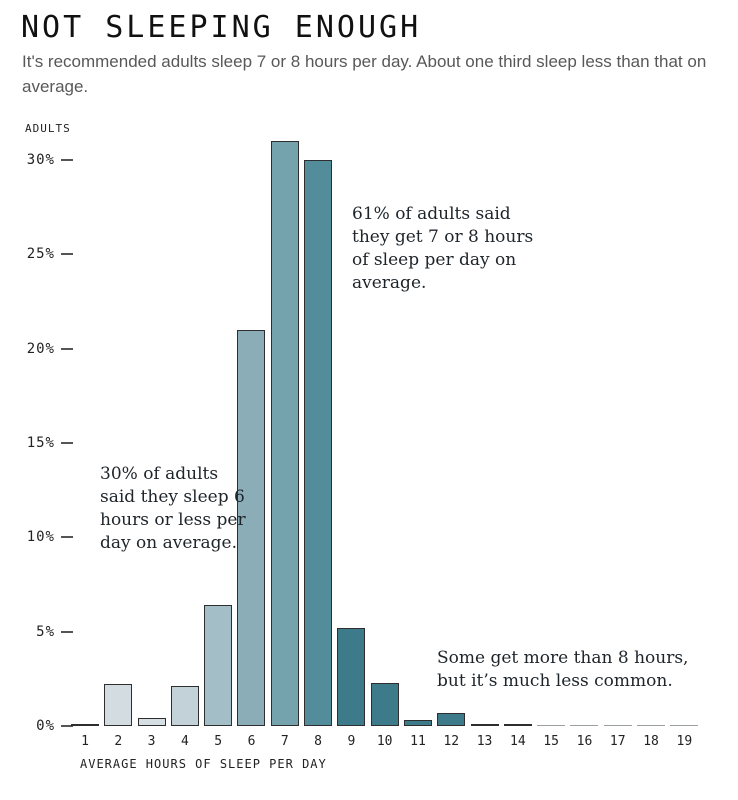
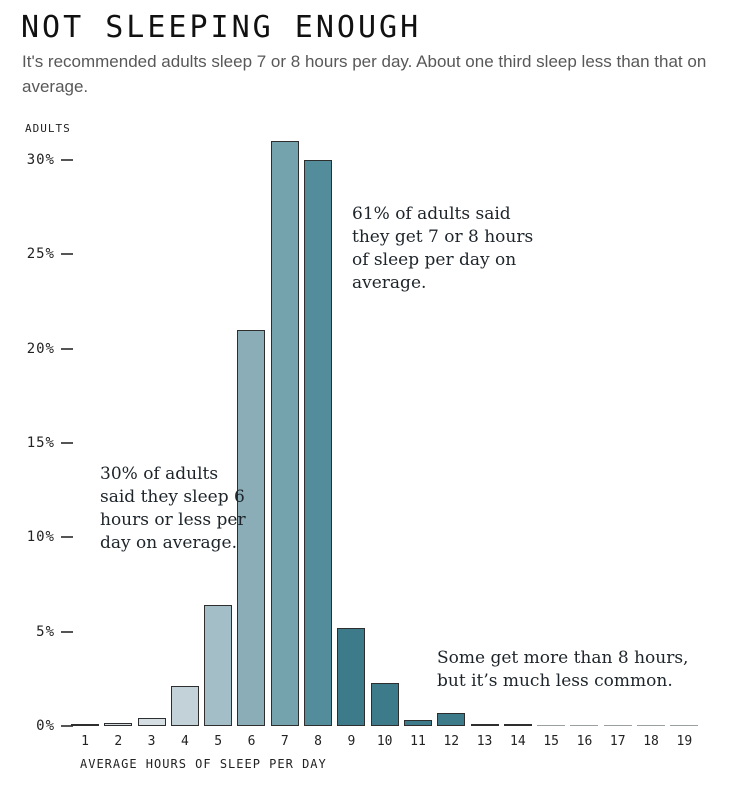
2: 2.2% -> 0.1%
